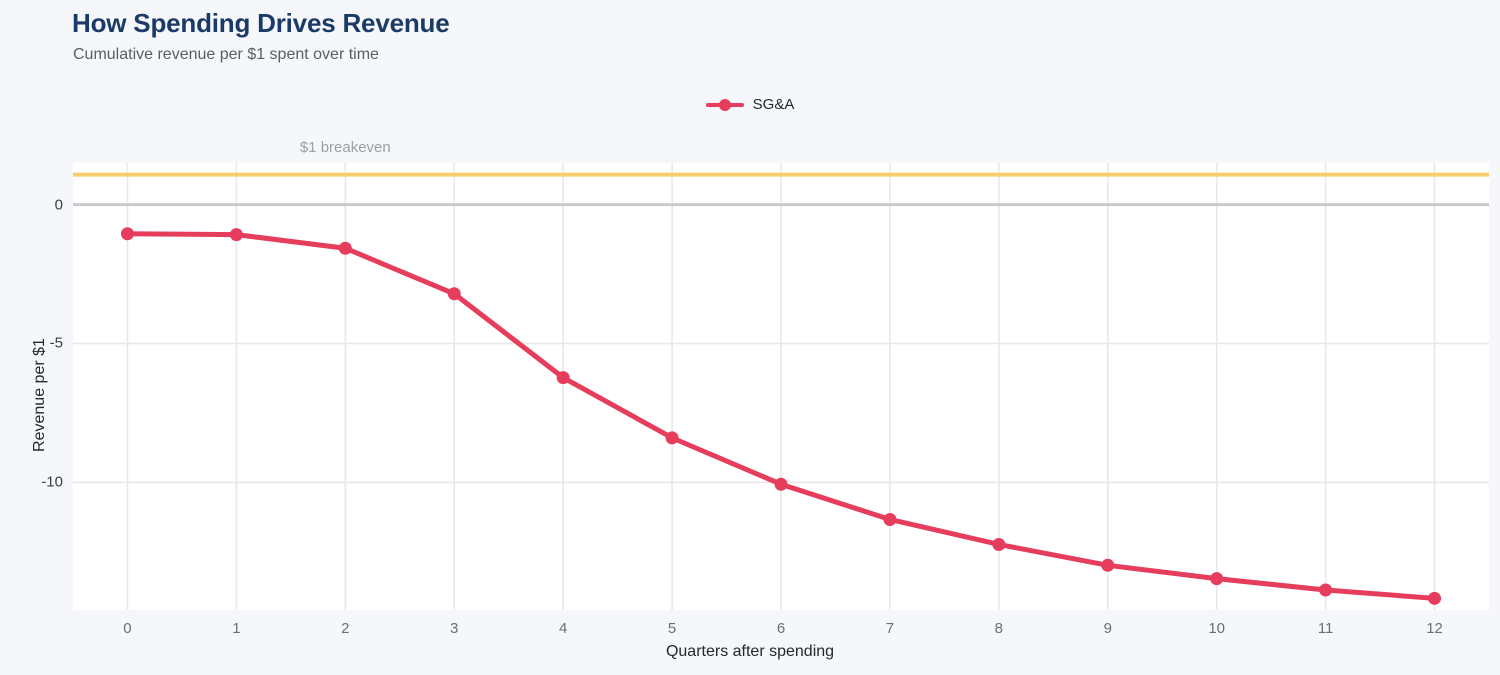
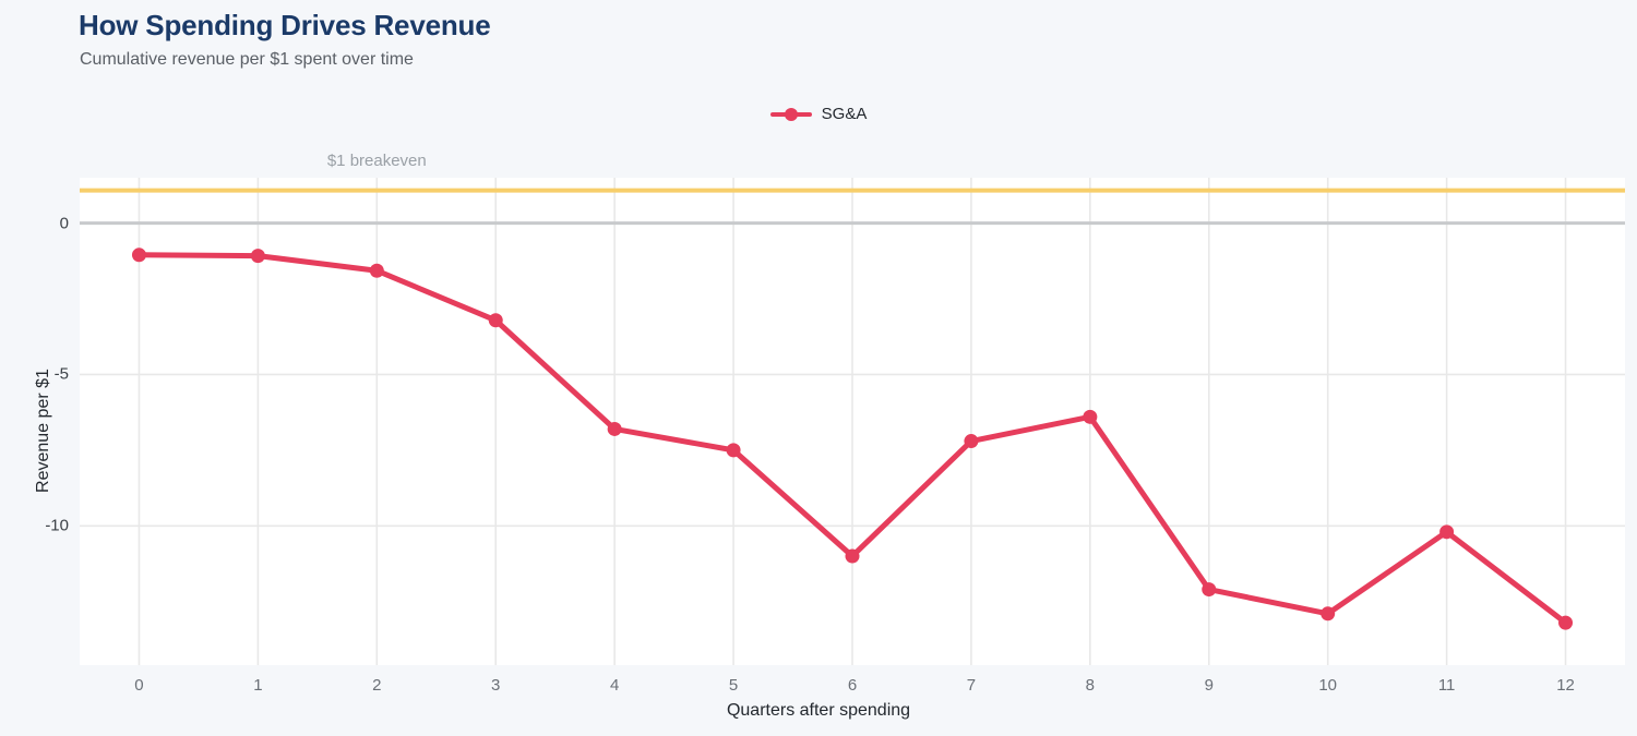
4: -6.2 -> -6.8
5: -8.4 -> -7.5
6: -10.1 -> -11.0
7: -11.3 -> -7.2
8: -12.2 -> -6.4
9: -13.0 -> -12.1
10: -13.5 -> -12.9
11: -13.9 -> -10.2
12: -14.2 -> -13.2
